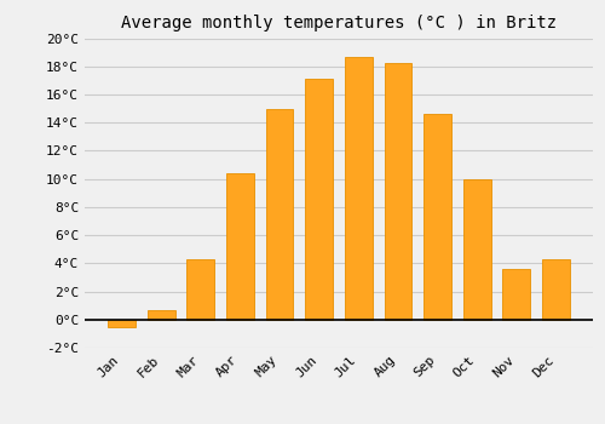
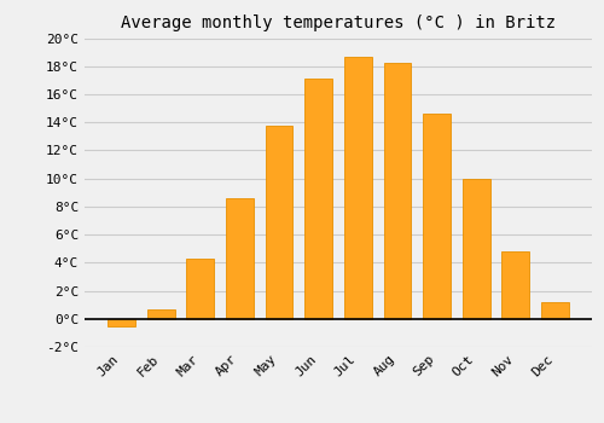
Apr: 10.4°C -> 8.6°C
May: 15.0°C -> 13.8°C
Nov: 3.6°C -> 4.8°C
Dec: 4.3°C -> 1.2°C
